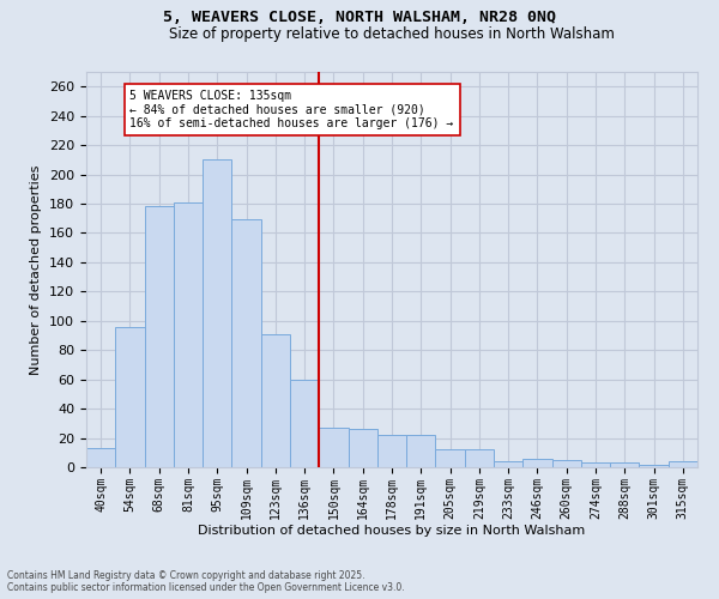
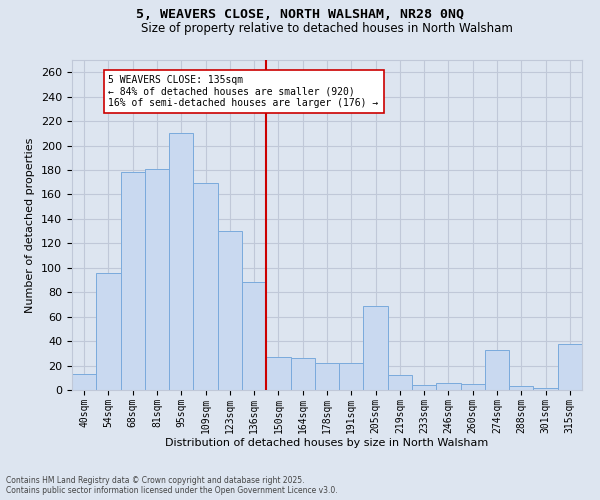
123sqm: 91 -> 130
136sqm: 60 -> 88
205sqm: 12 -> 69
274sqm: 3 -> 33
315sqm: 4 -> 38
